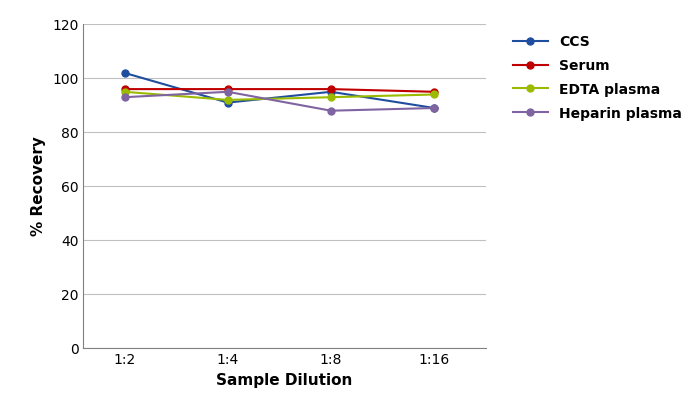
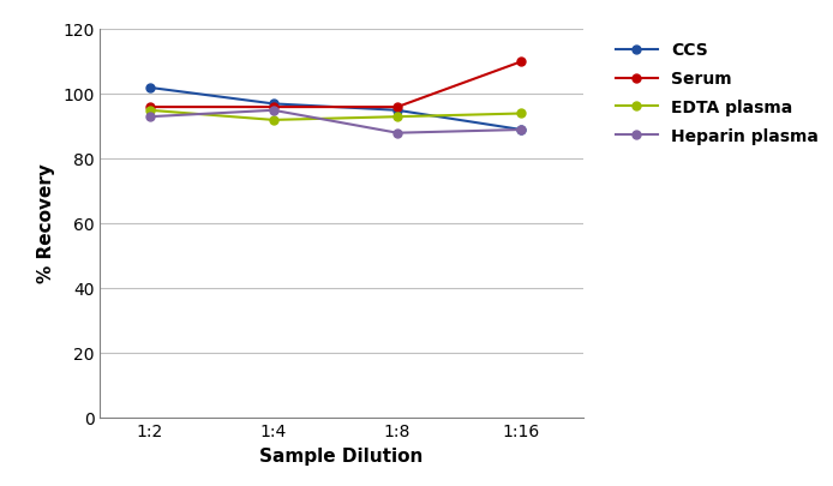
CCS/1:4: 91 -> 97
Serum/1:16: 95 -> 110
